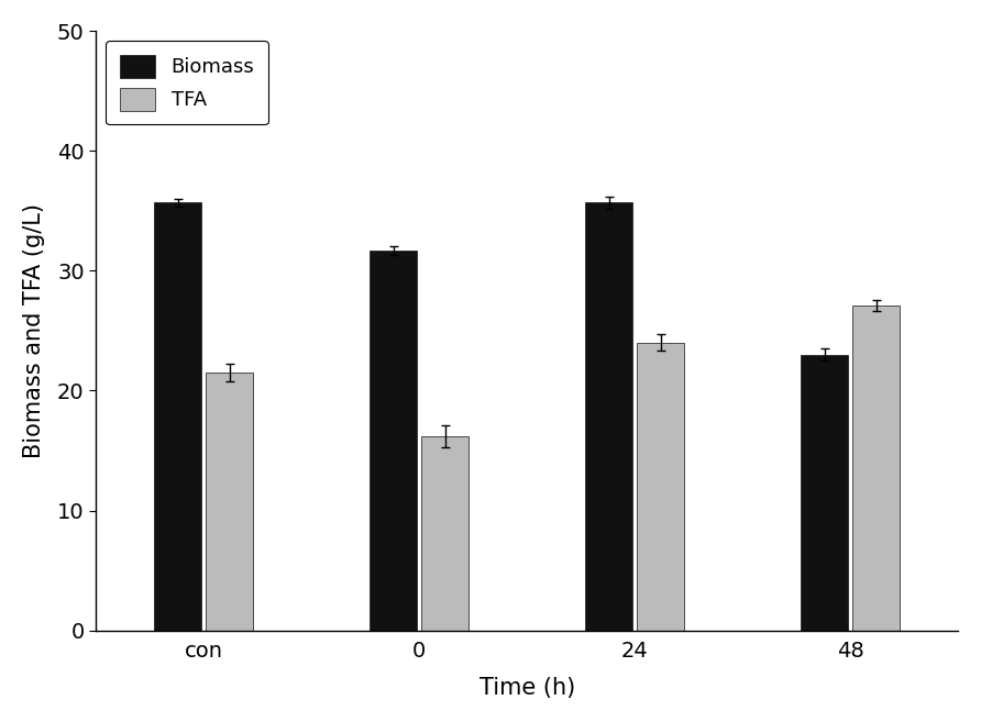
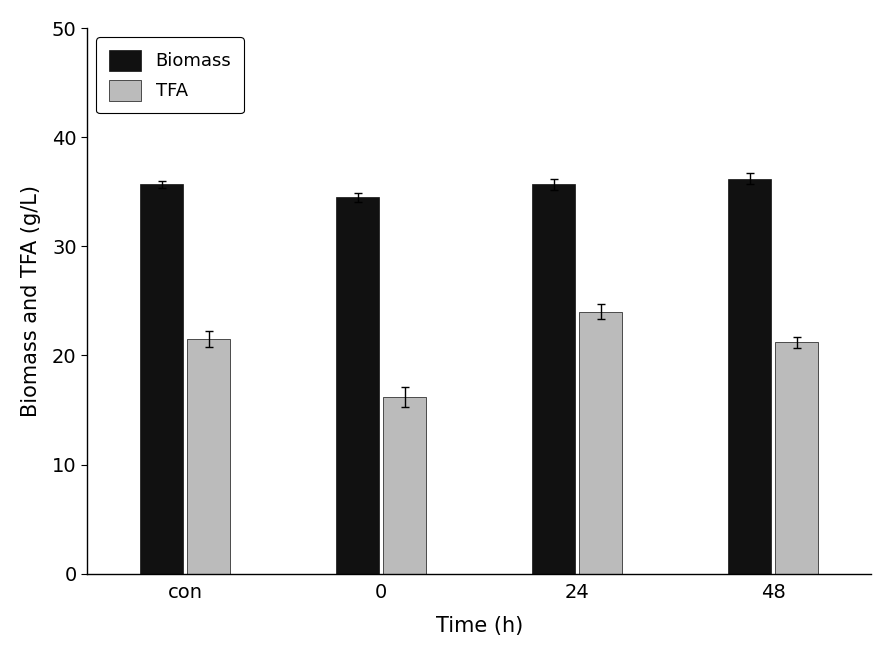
Biomass/0: 31.7 -> 34.5
Biomass/48: 23.0 -> 36.2
TFA/48: 27.1 -> 21.2
